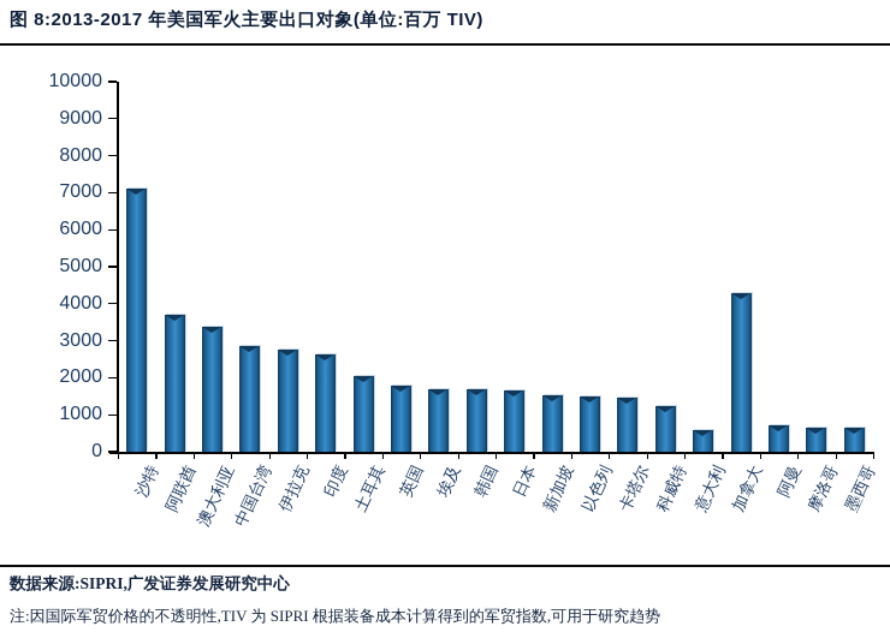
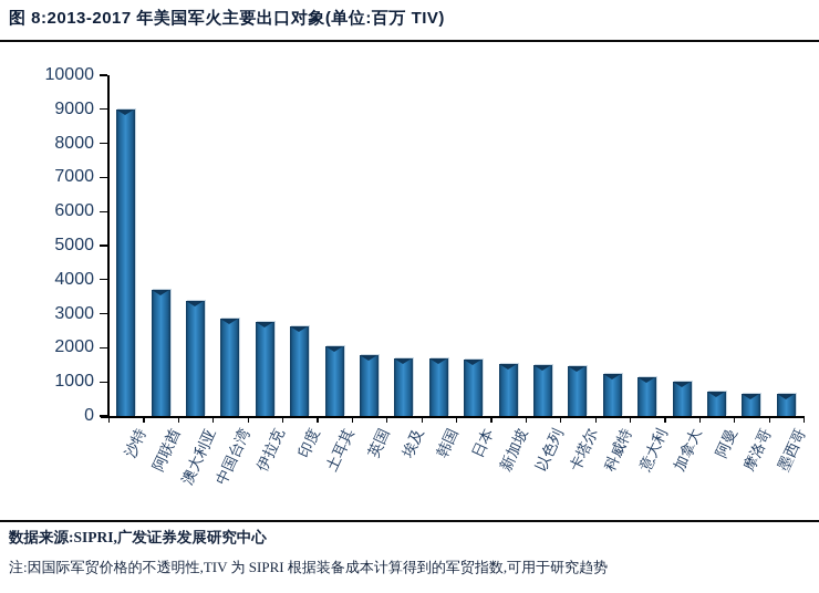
沙特: 7100 -> 9000
意大利: 600 -> 1100
加拿大: 4300 -> 1000
